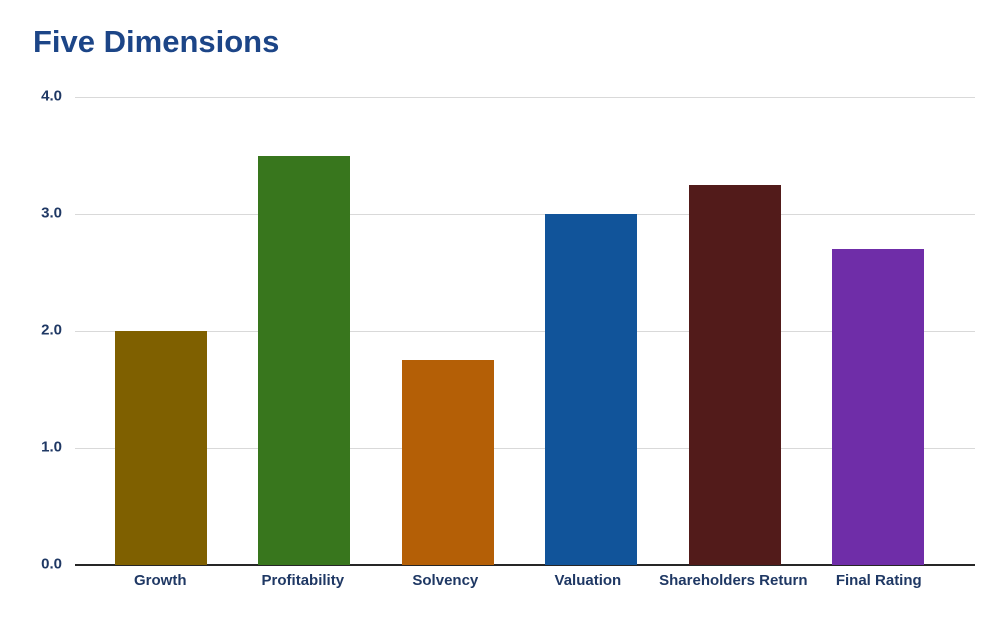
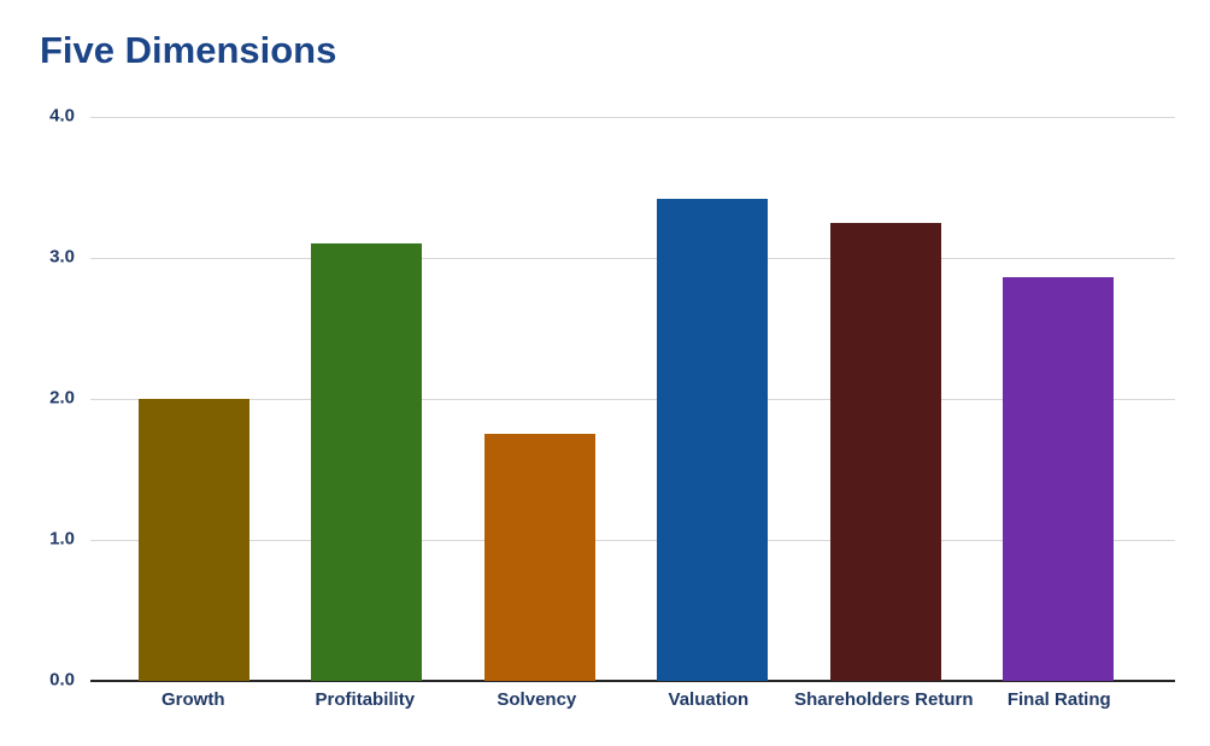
Profitability: 3.50 -> 3.10
Valuation: 3.00 -> 3.42
Final Rating: 2.70 -> 2.86
